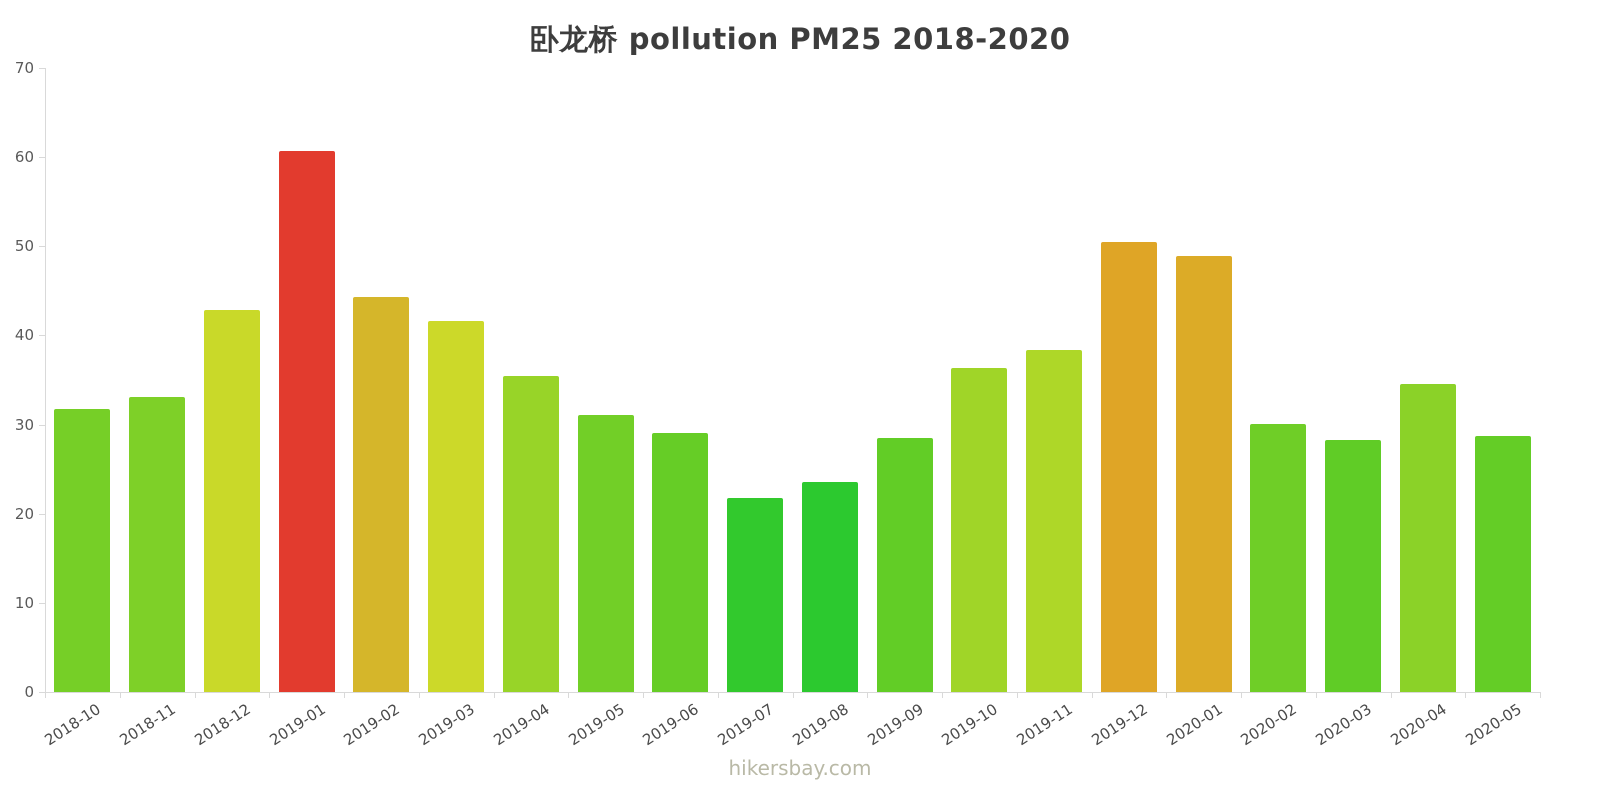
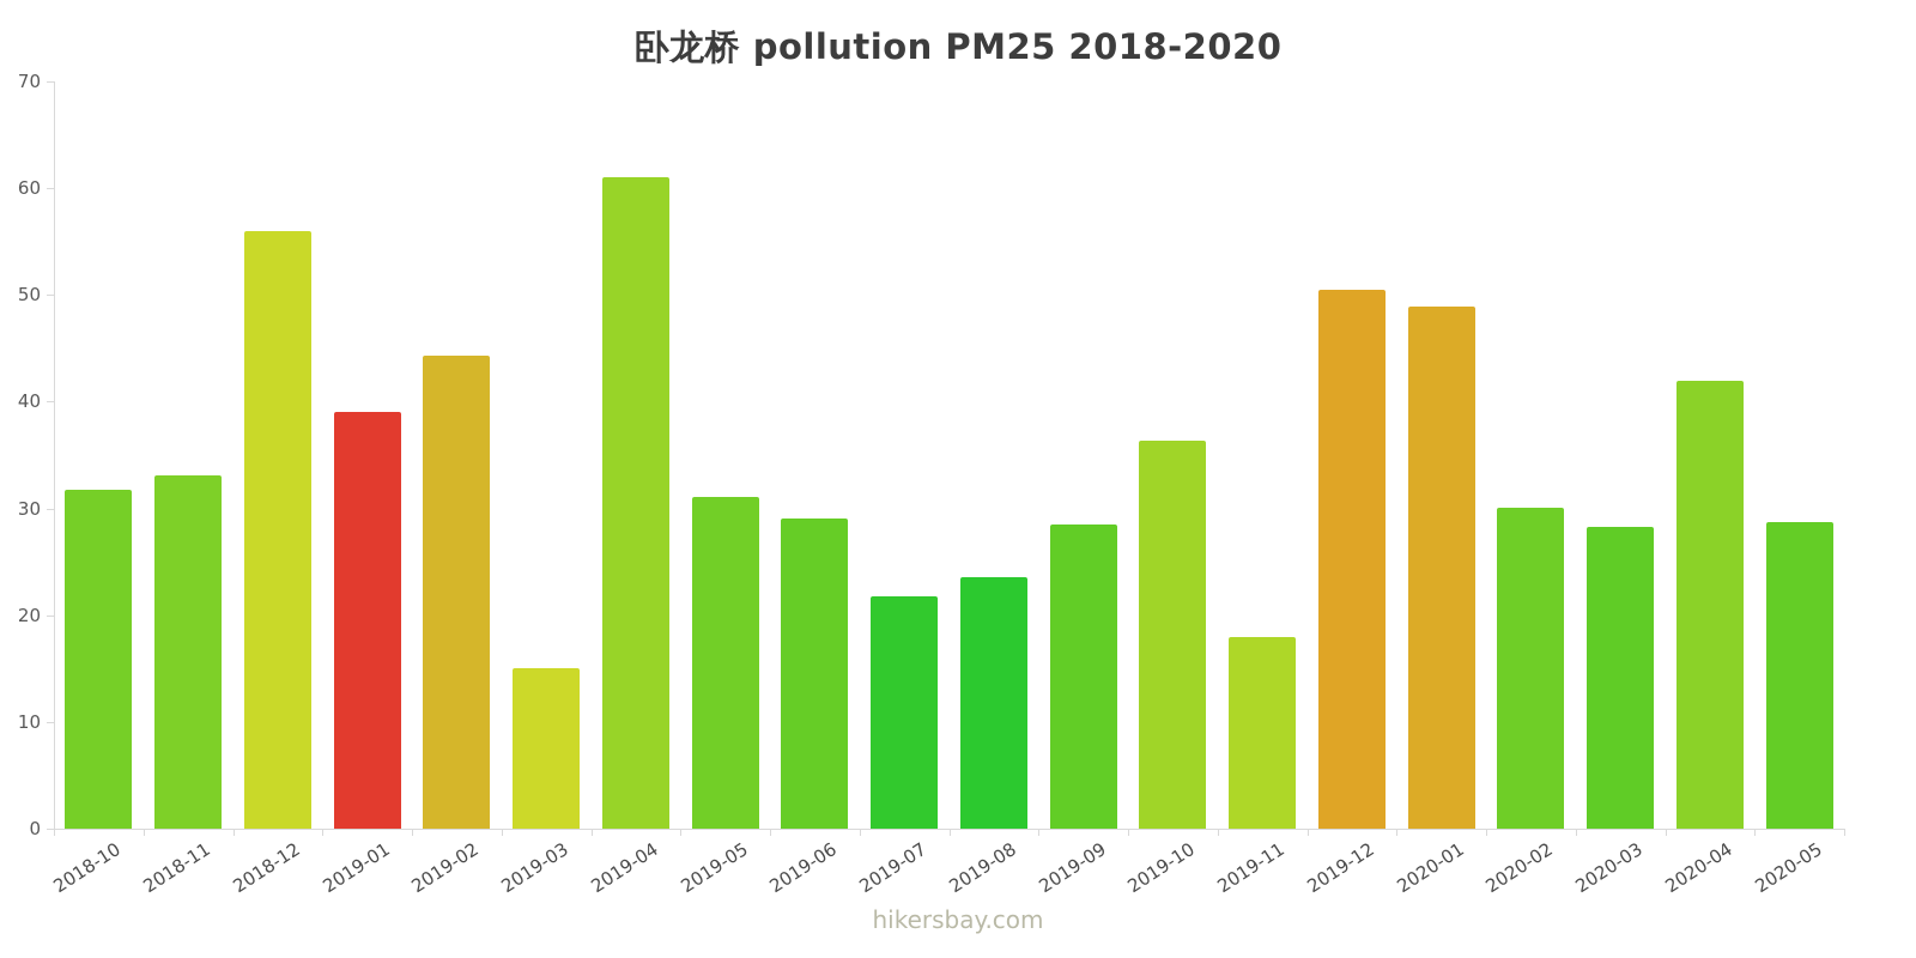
2018-12: 43 -> 56
2019-01: 61 -> 39
2019-03: 42 -> 15
2019-04: 36 -> 61
2019-11: 38 -> 18
2020-04: 35 -> 42
